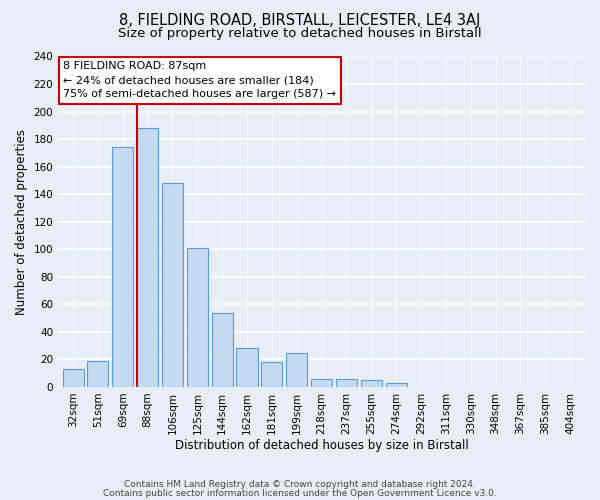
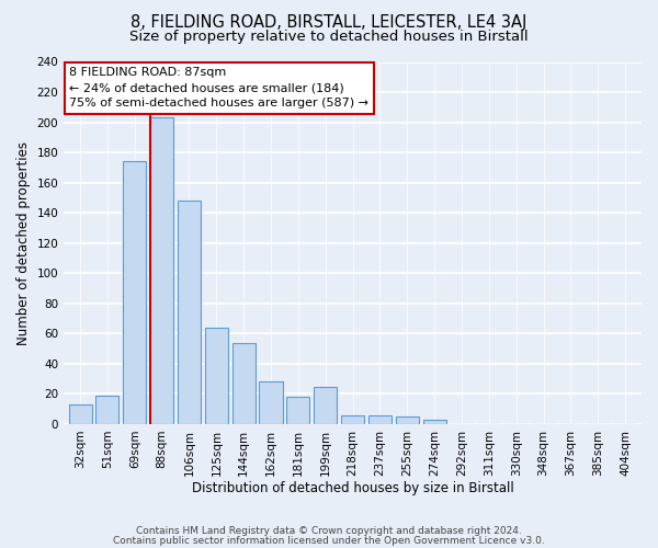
88sqm: 188 -> 203
125sqm: 101 -> 64
